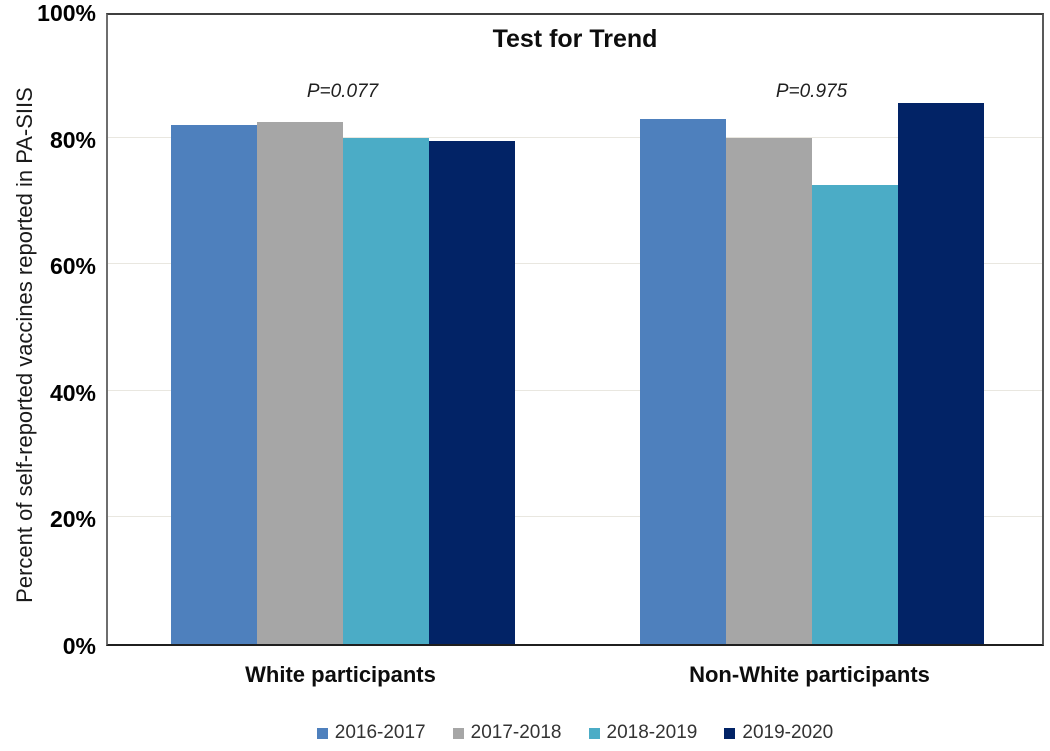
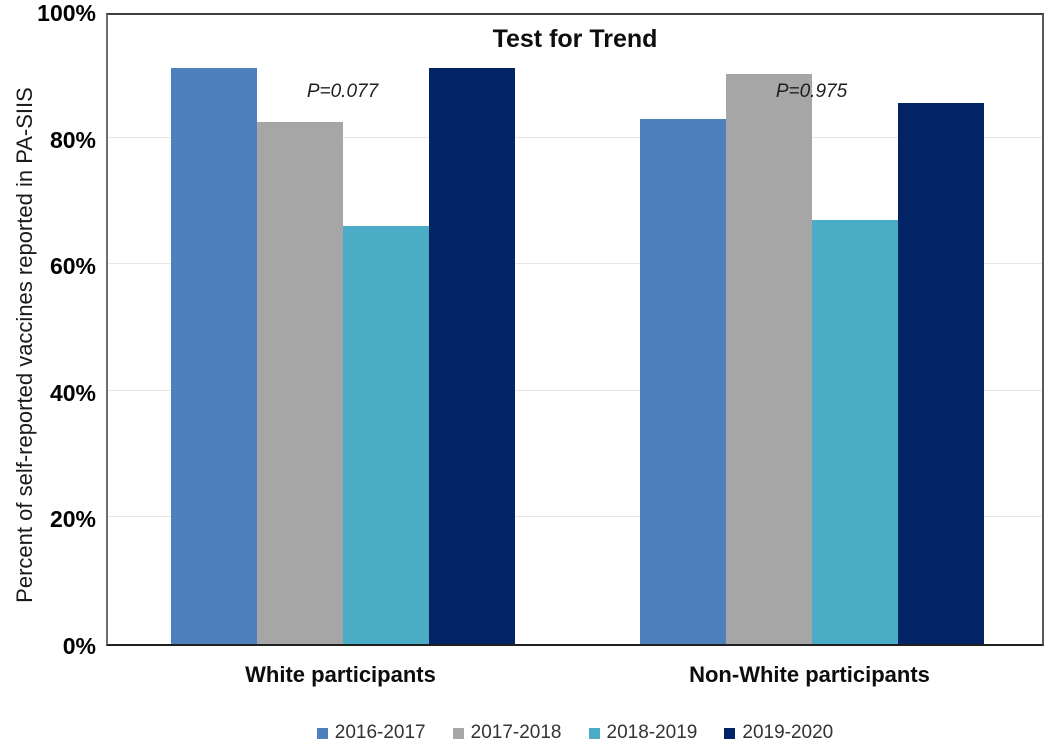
2016-2017/White participants: 82% -> 91%
2018-2019/White participants: 80% -> 66%
2019-2020/White participants: 80% -> 91%
2017-2018/Non-White participants: 80% -> 90%
2018-2019/Non-White participants: 72% -> 67%
